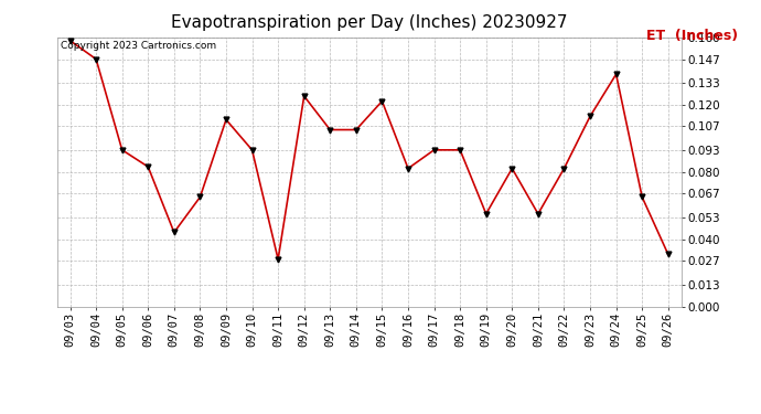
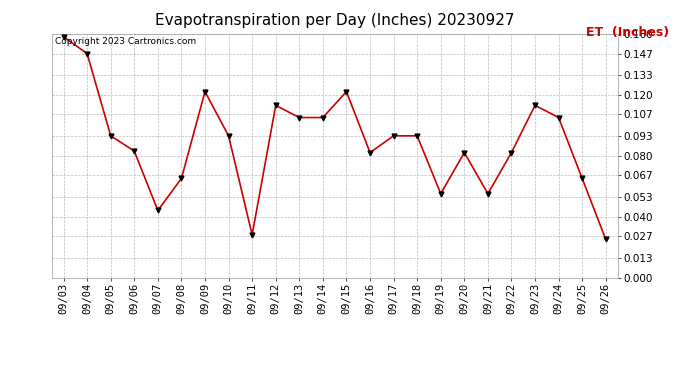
09/09: 0.111 -> 0.122
09/12: 0.125 -> 0.113
09/24: 0.138 -> 0.105
09/26: 0.031 -> 0.025
